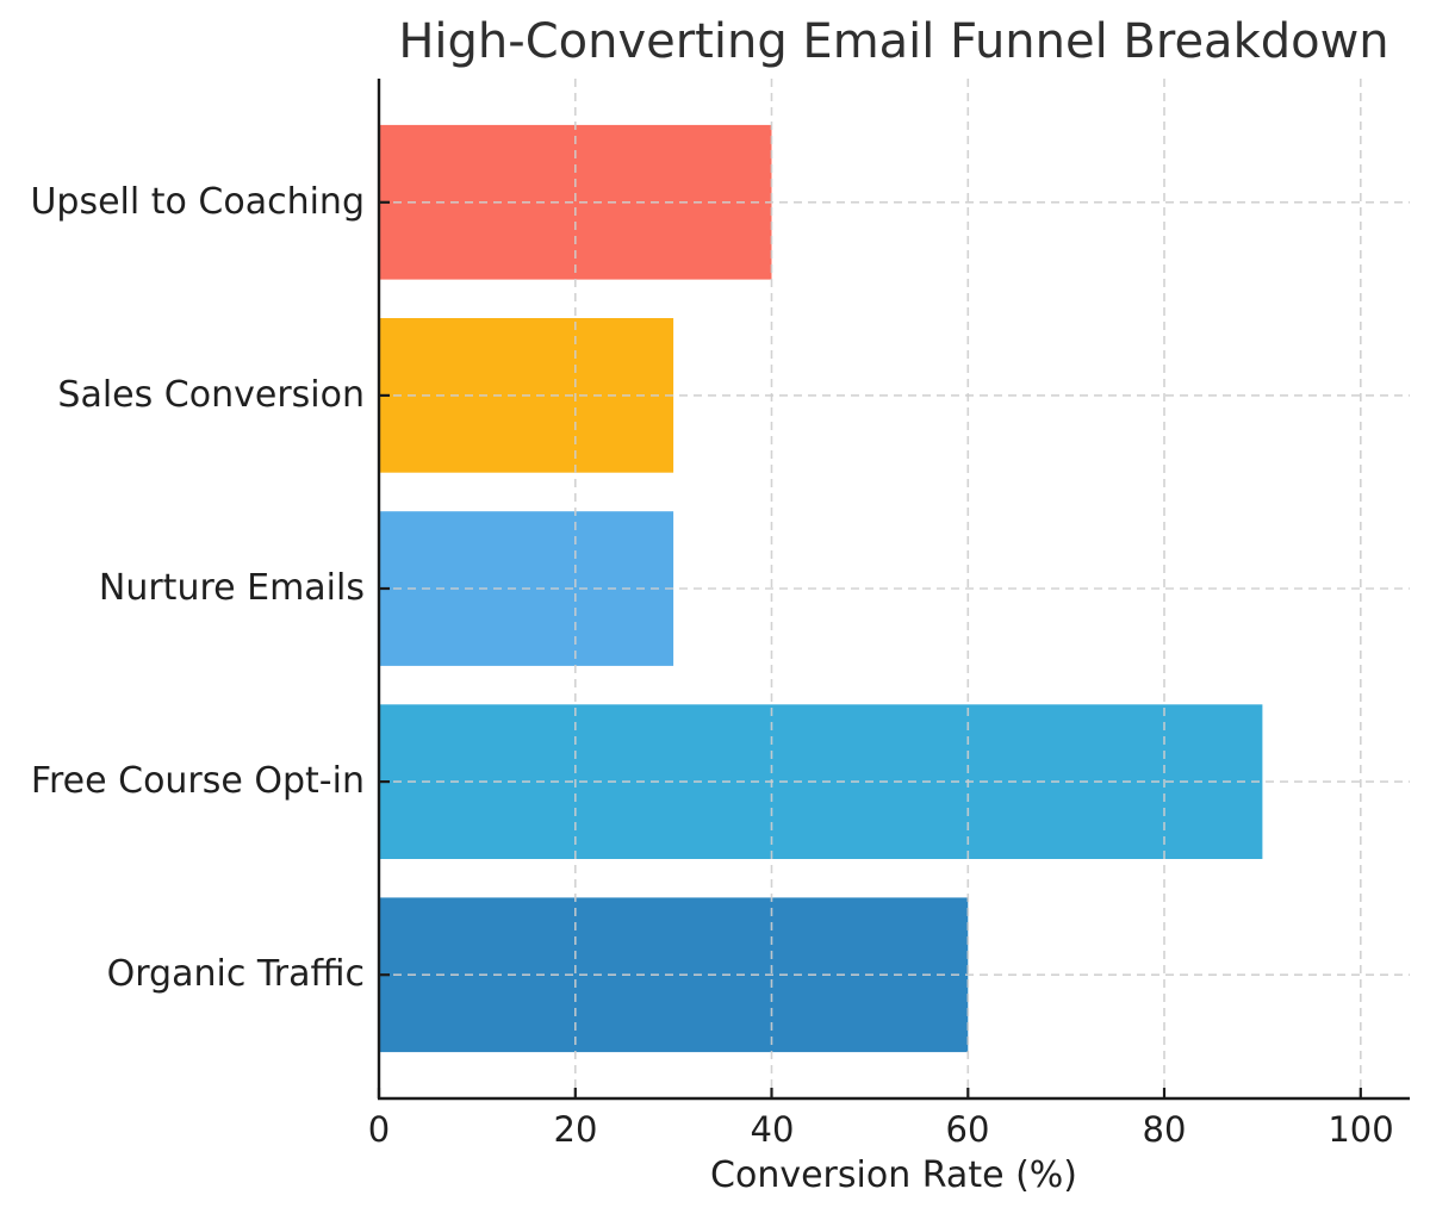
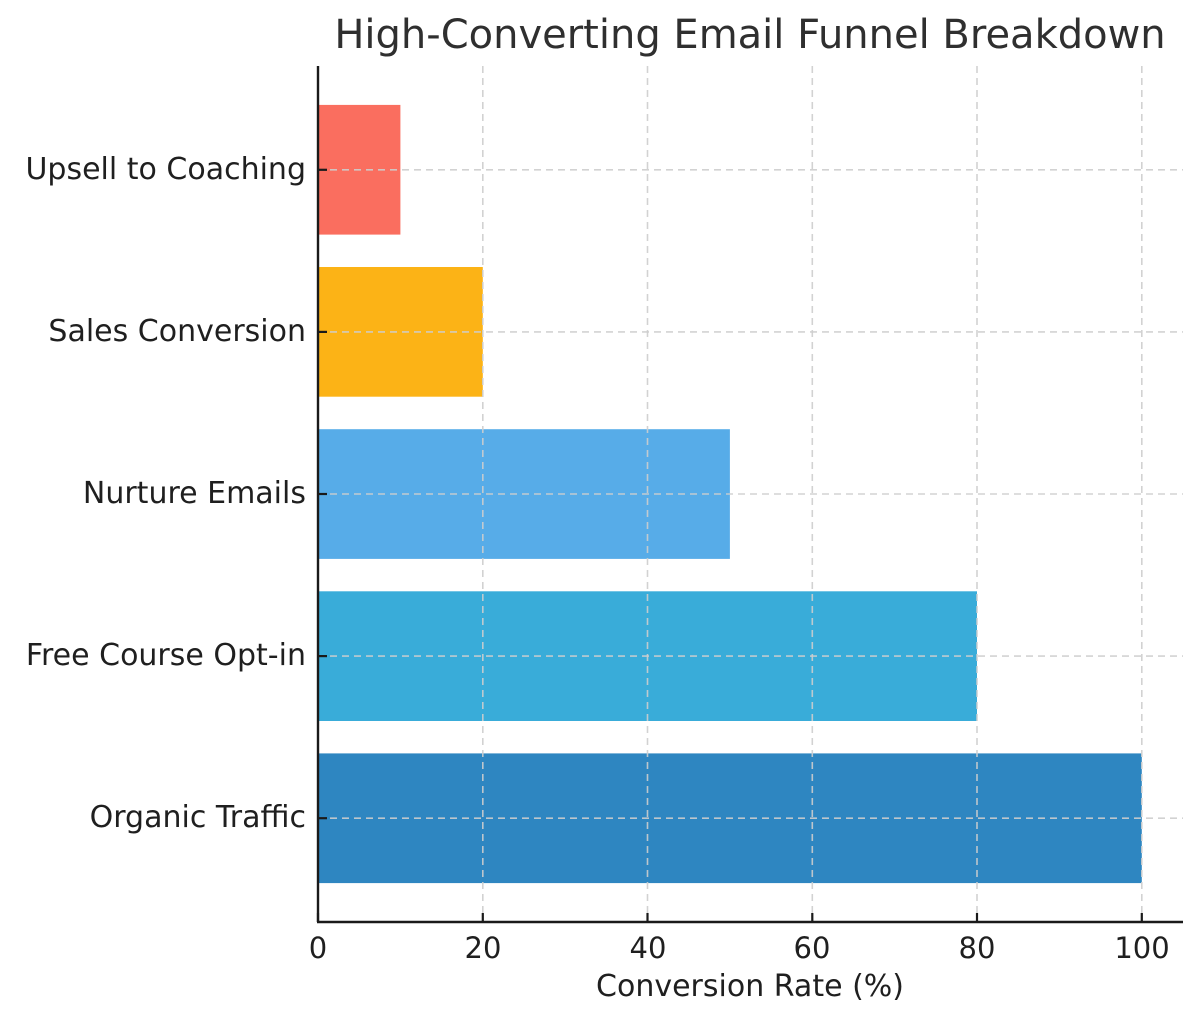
Upsell to Coaching: 40 -> 10
Sales Conversion: 30 -> 20
Nurture Emails: 30 -> 50
Free Course Opt-in: 90 -> 80
Organic Traffic: 60 -> 100
